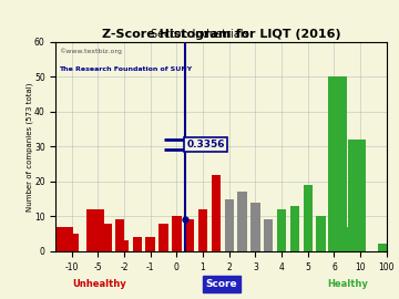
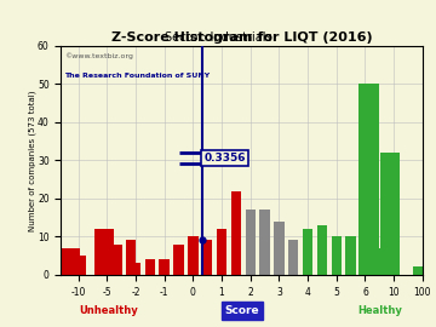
2: 15 -> 17
5: 19 -> 10
